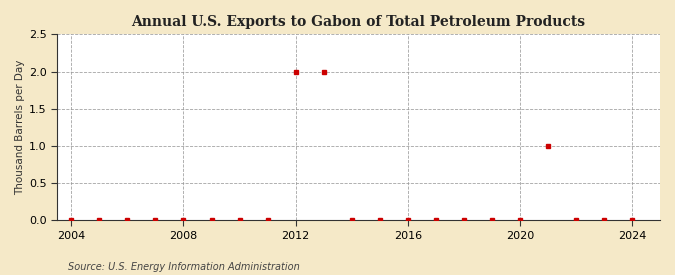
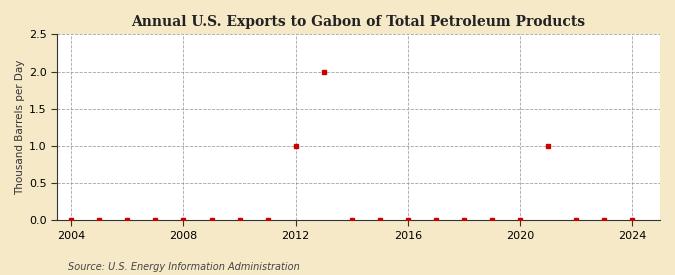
2012: 2 -> 1
